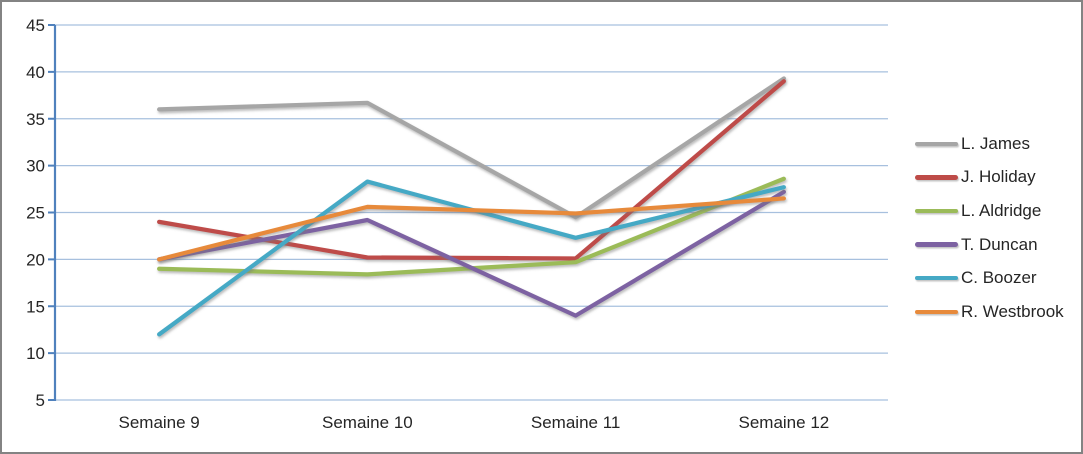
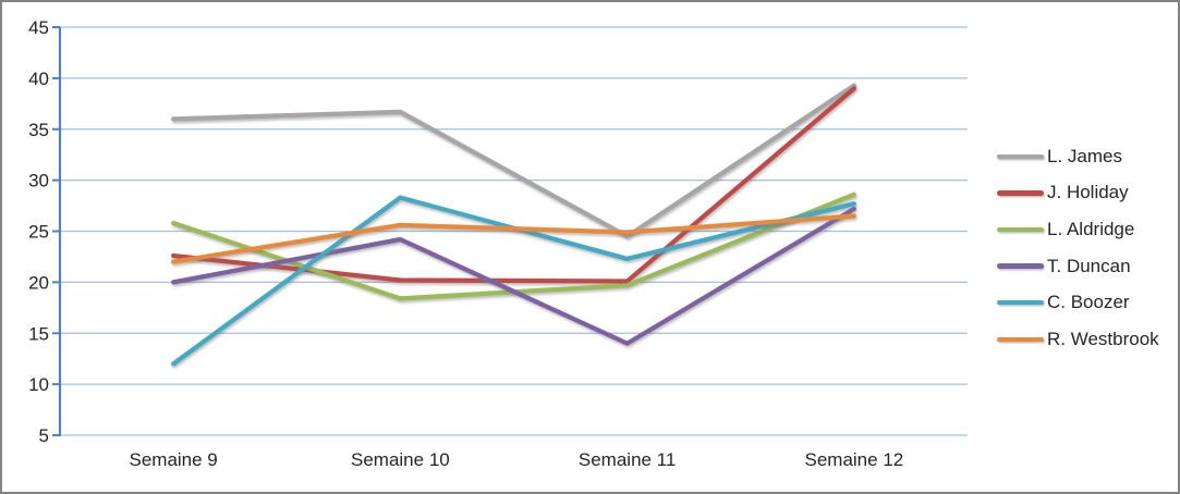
J. Holiday/Semaine 9: 24 -> 23
L. Aldridge/Semaine 9: 19 -> 26
R. Westbrook/Semaine 9: 20 -> 22
